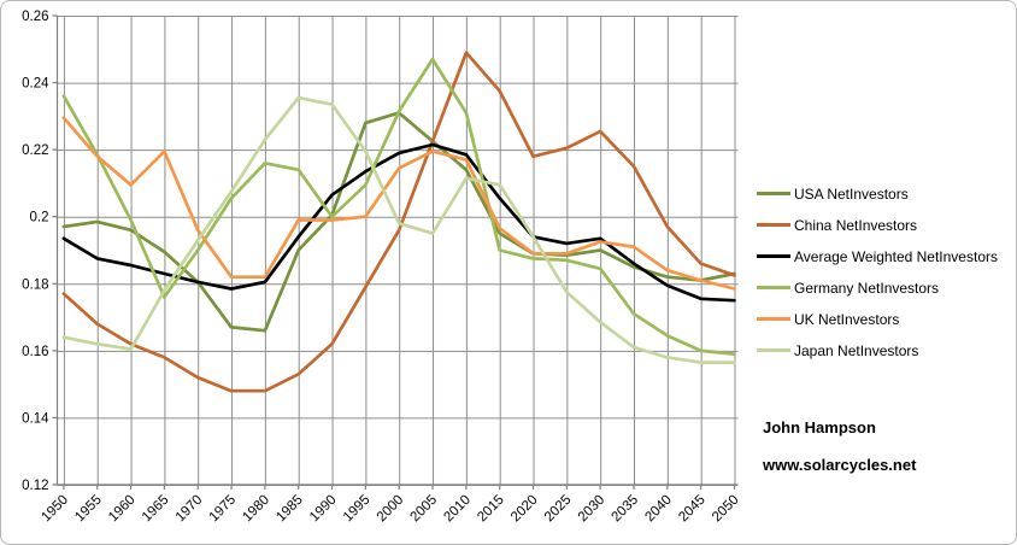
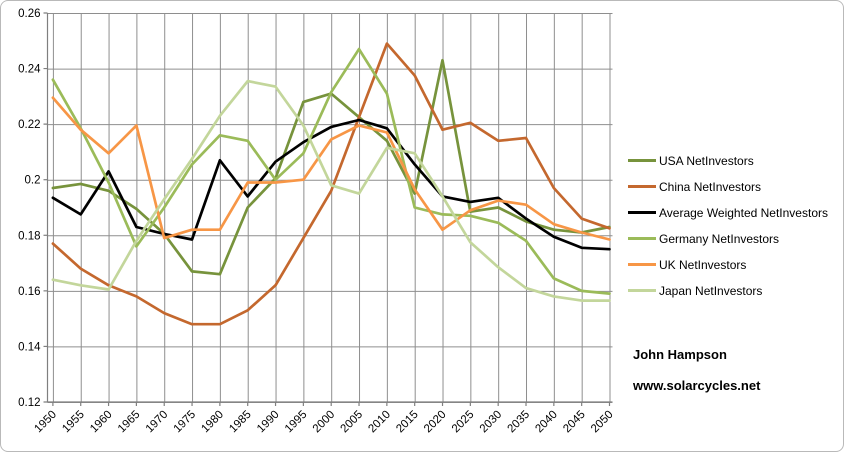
Average Weighted NetInvestors/1960: 0.185 -> 0.203
UK NetInvestors/1970: 0.196 -> 0.179
Average Weighted NetInvestors/1980: 0.180 -> 0.207
USA NetInvestors/2020: 0.189 -> 0.243
UK NetInvestors/2020: 0.189 -> 0.182
China NetInvestors/2030: 0.226 -> 0.214
Germany NetInvestors/2035: 0.171 -> 0.178
